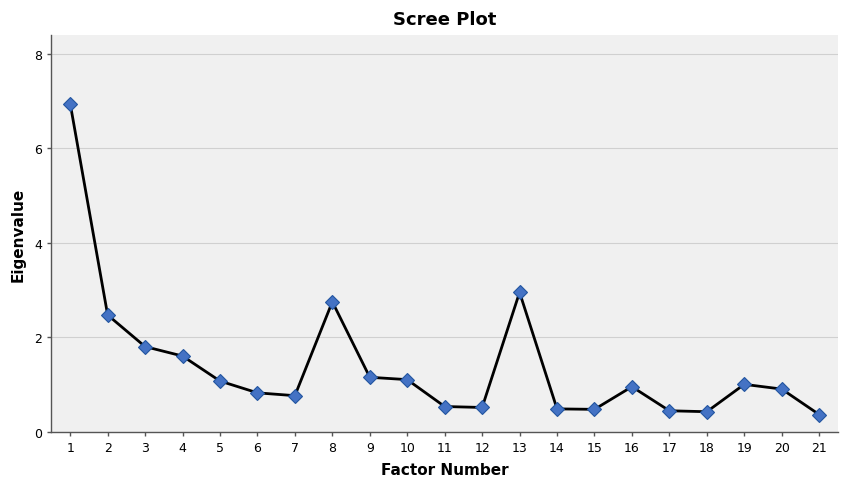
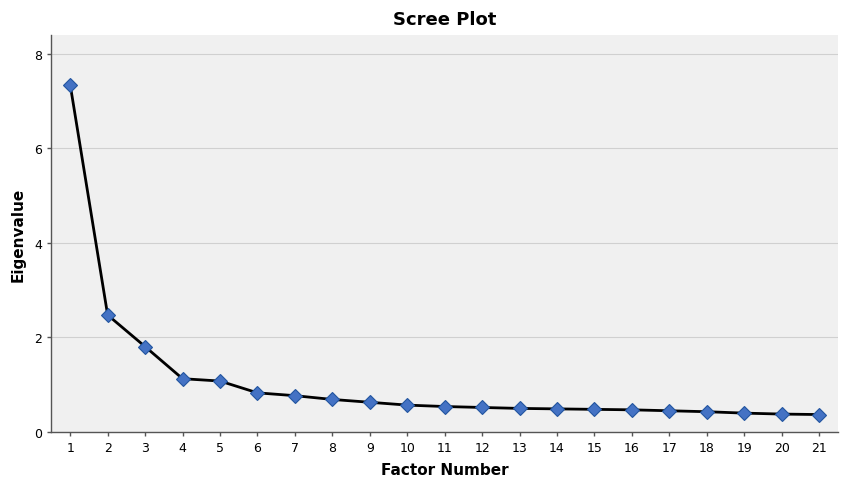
1: 6.95 -> 7.35
4: 1.60 -> 1.12
8: 2.75 -> 0.68
9: 1.15 -> 0.62
10: 1.10 -> 0.56
13: 2.95 -> 0.49
16: 0.95 -> 0.46
19: 1.00 -> 0.39
20: 0.90 -> 0.37
